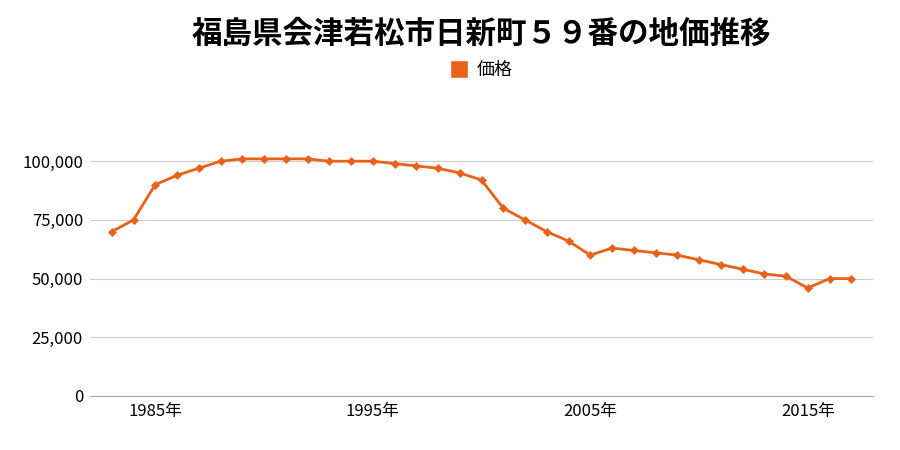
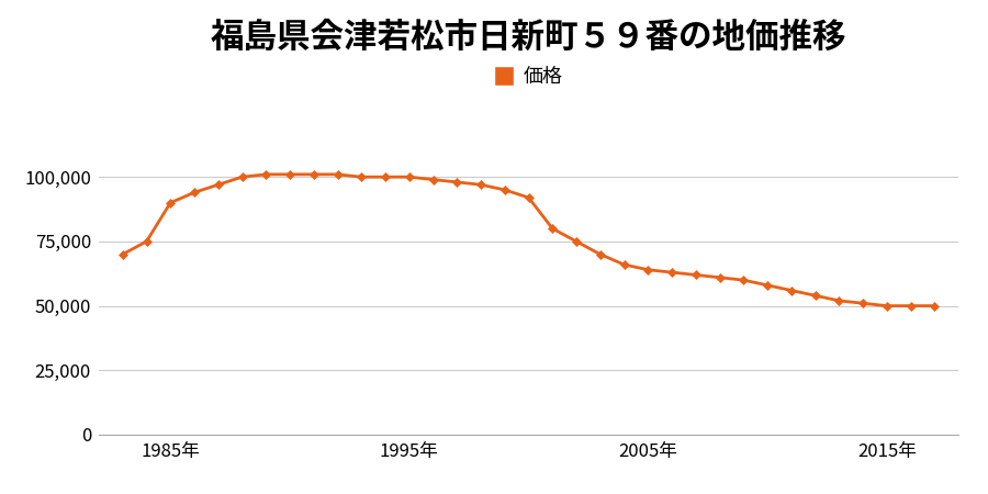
2005年: 60,000 -> 64,000
2015年: 46,000 -> 50,000
